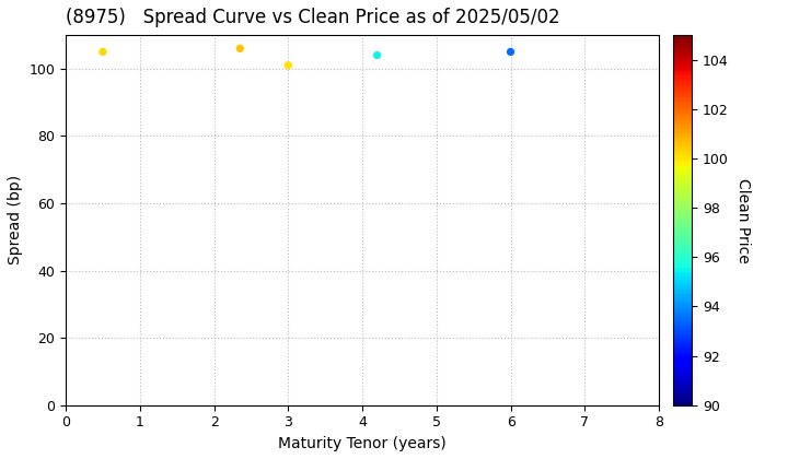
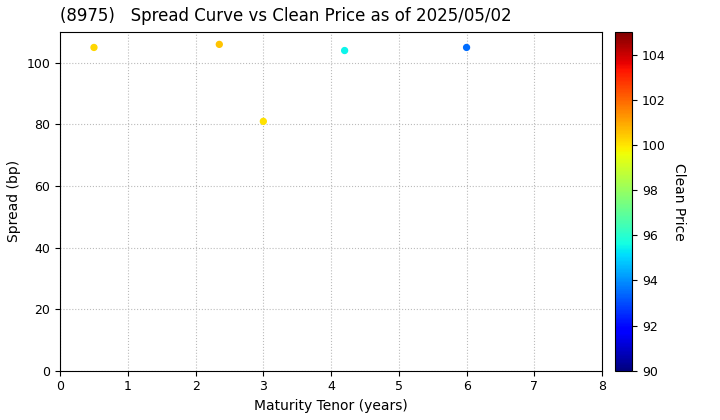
3: 101 -> 81
